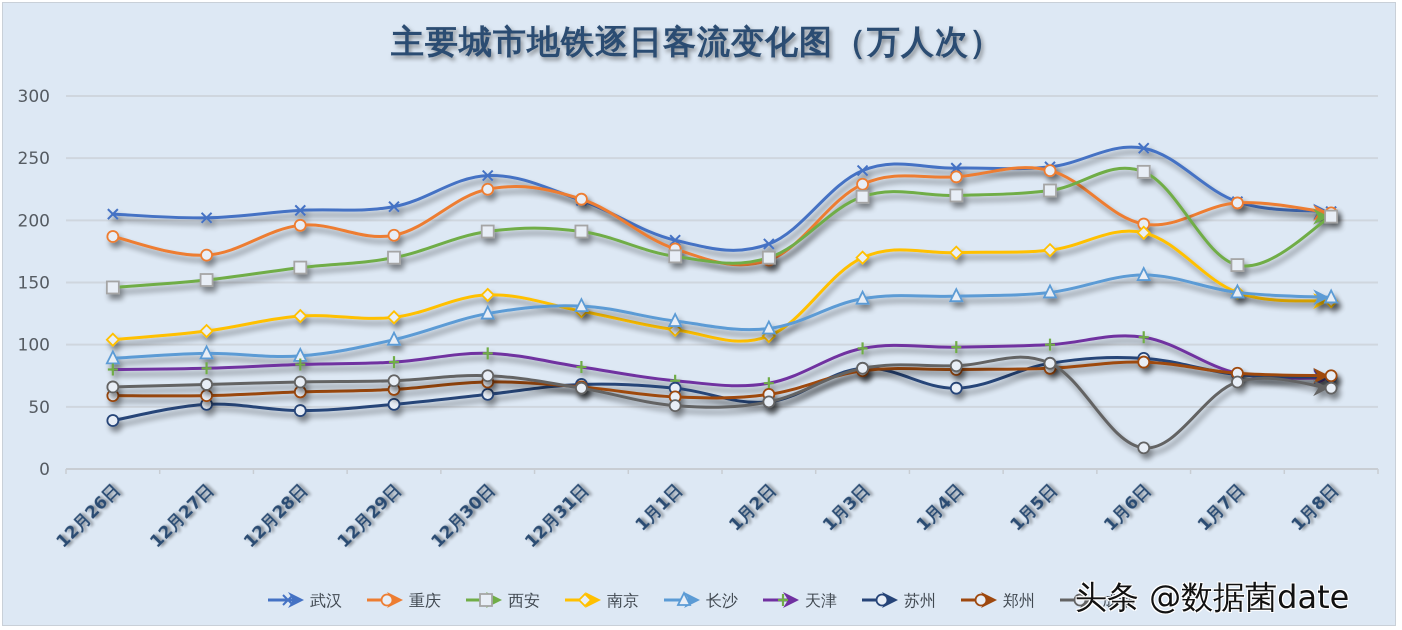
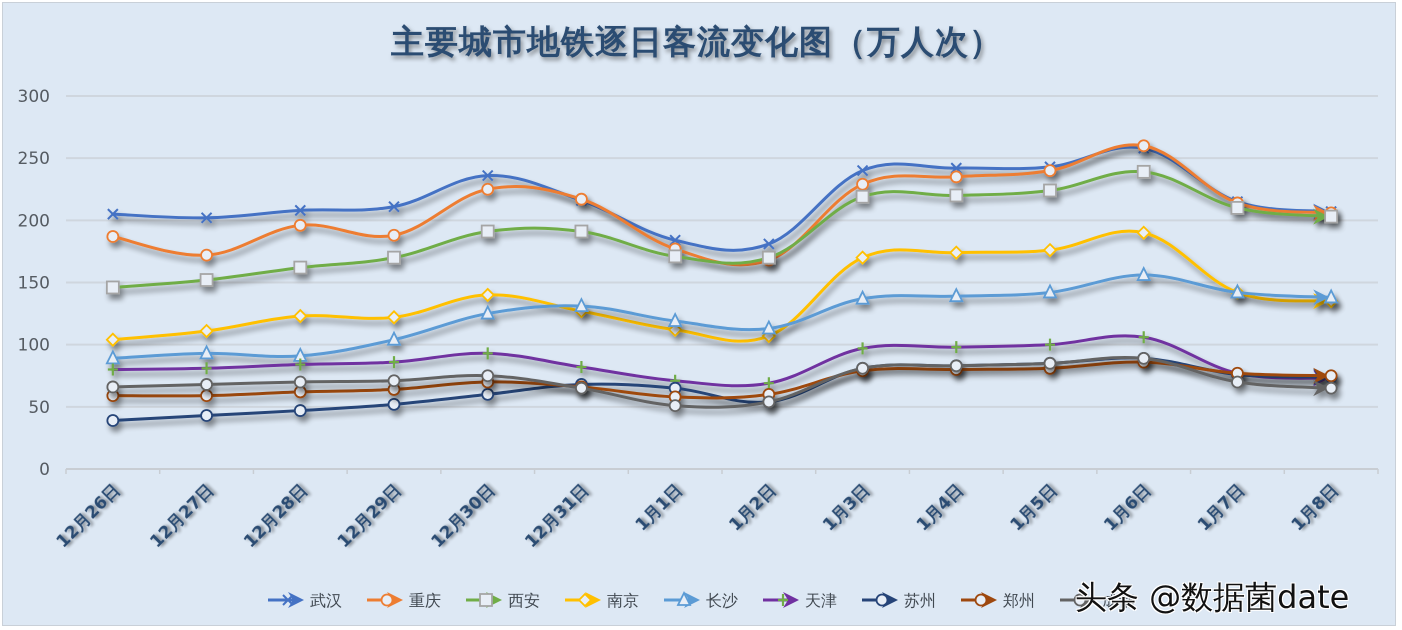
苏州/12月27日: 52 -> 43
苏州/1月4日: 65 -> 83
重庆/1月6日: 197 -> 260
成都/1月6日: 17 -> 89
西安/1月7日: 164 -> 210
